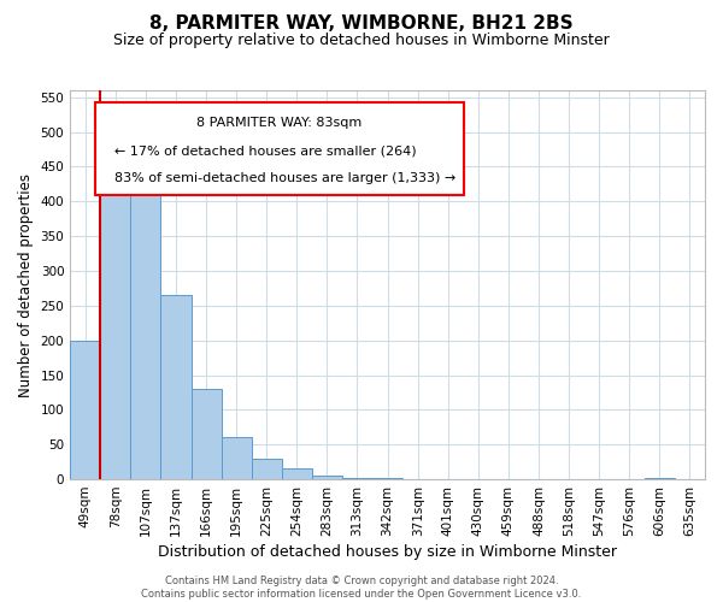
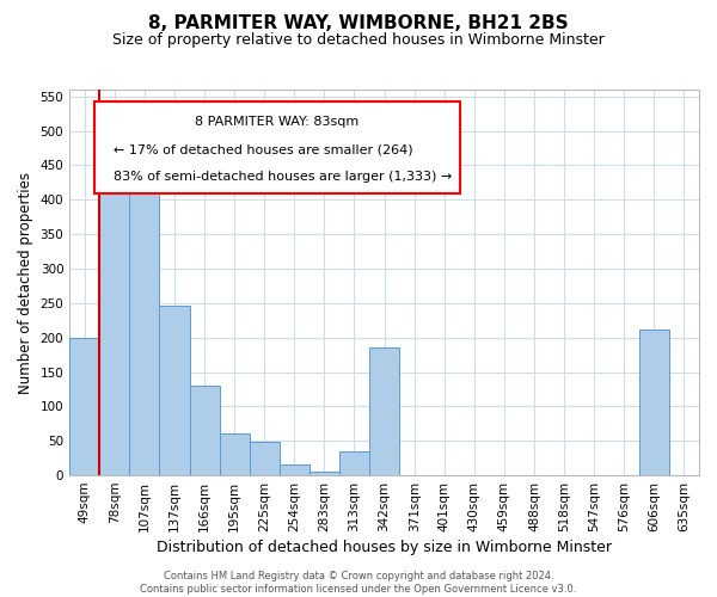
137sqm: 265 -> 246
225sqm: 30 -> 48
313sqm: 2 -> 34
342sqm: 1 -> 186
606sqm: 2 -> 212
